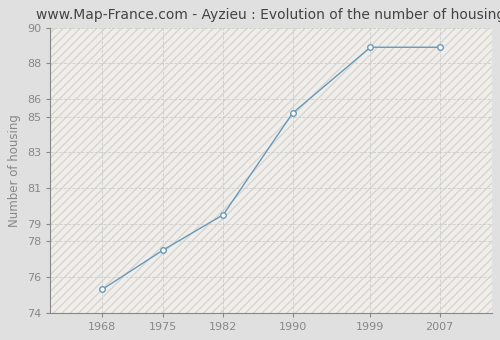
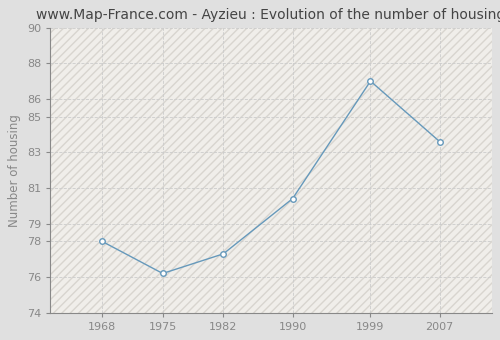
1968: 75.3 -> 78.0
1975: 77.5 -> 76.2
1982: 79.5 -> 77.3
1990: 85.2 -> 80.4
1999: 88.9 -> 87.0
2007: 88.9 -> 83.6
